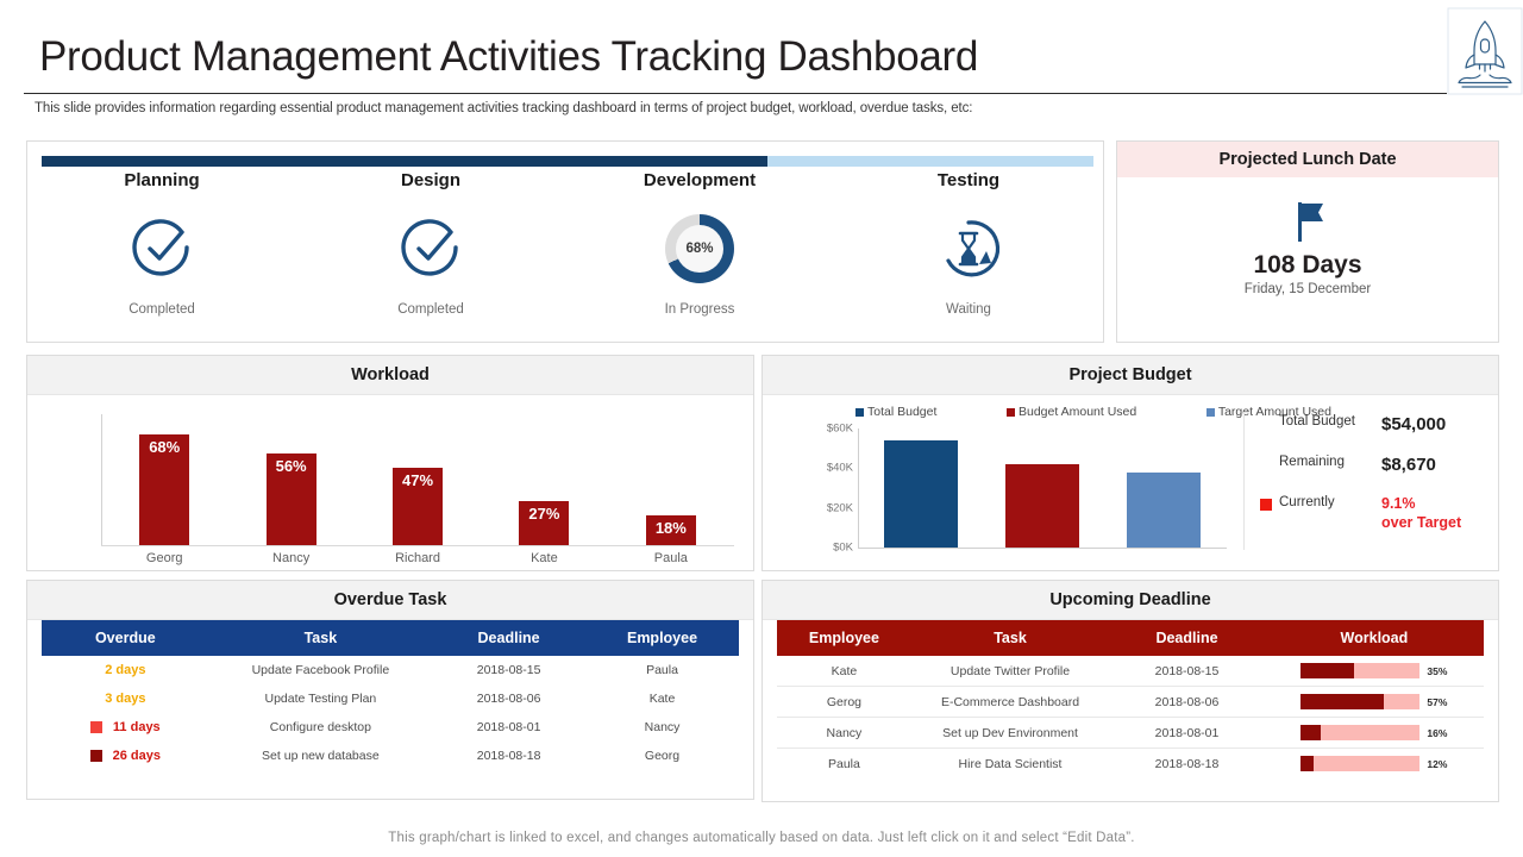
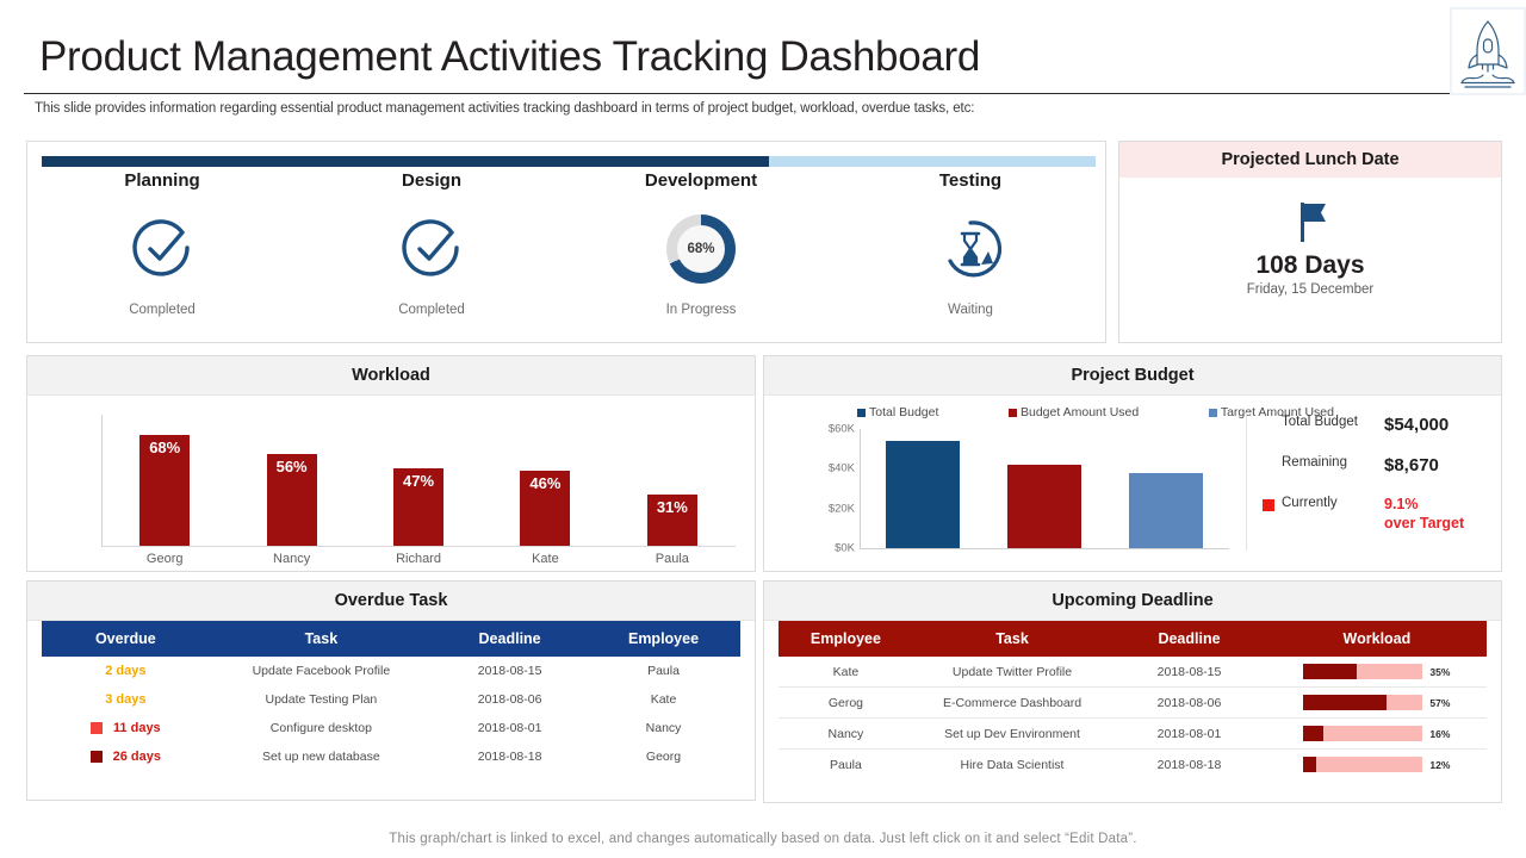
Workload/Kate: 27% -> 46%
Workload/Paula: 18% -> 31%
